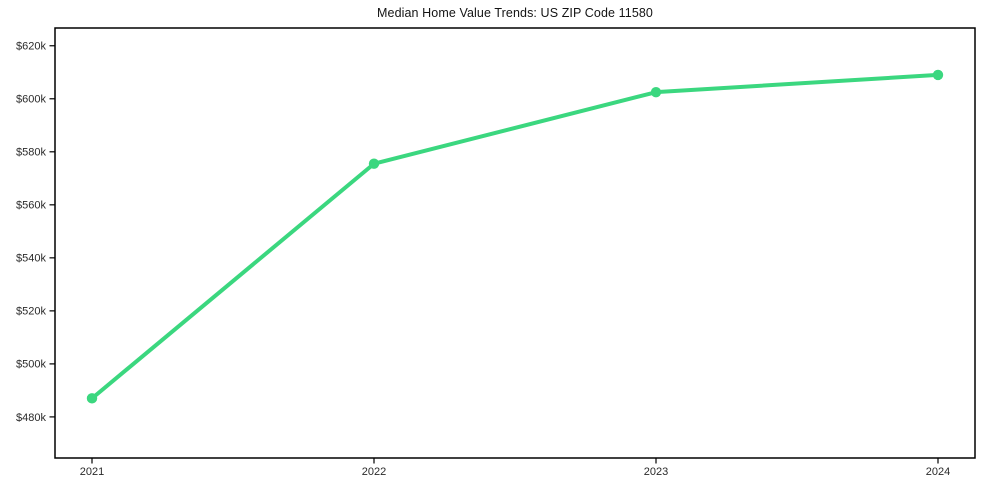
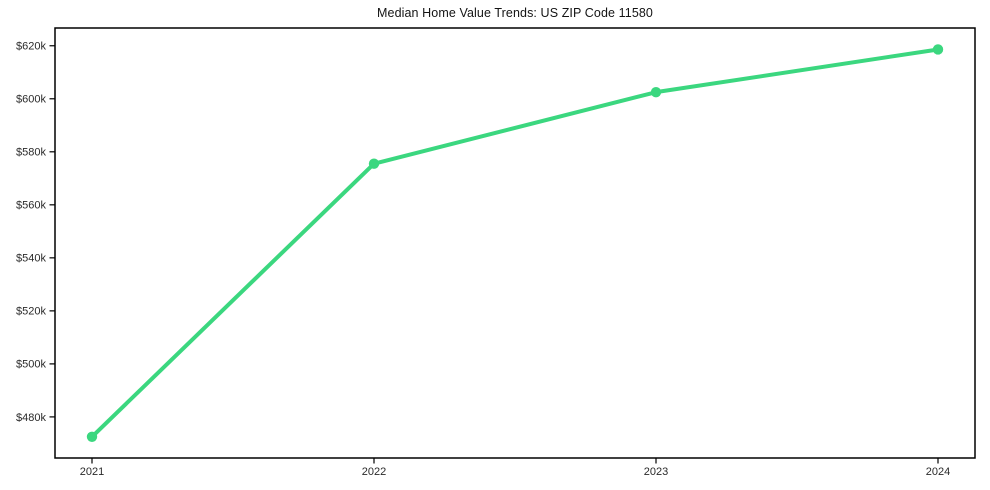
2021: $487k -> $472k
2024: $609k -> $619k
